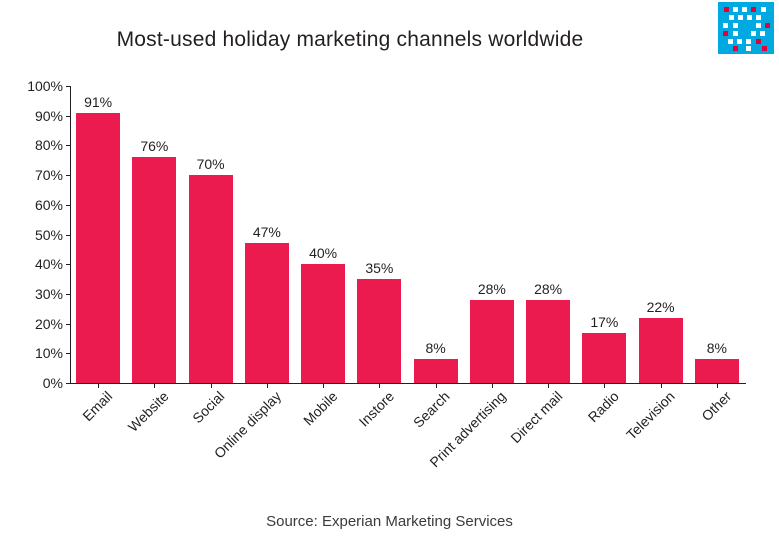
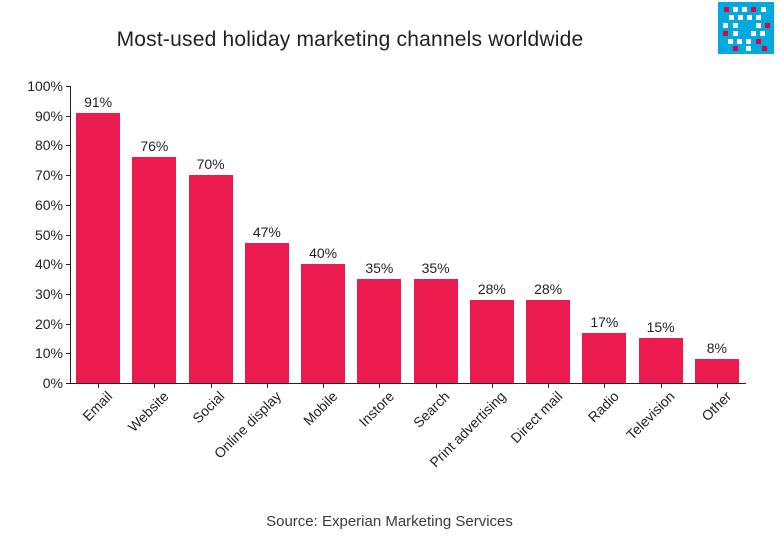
Search: 8% -> 35%
Television: 22% -> 15%
